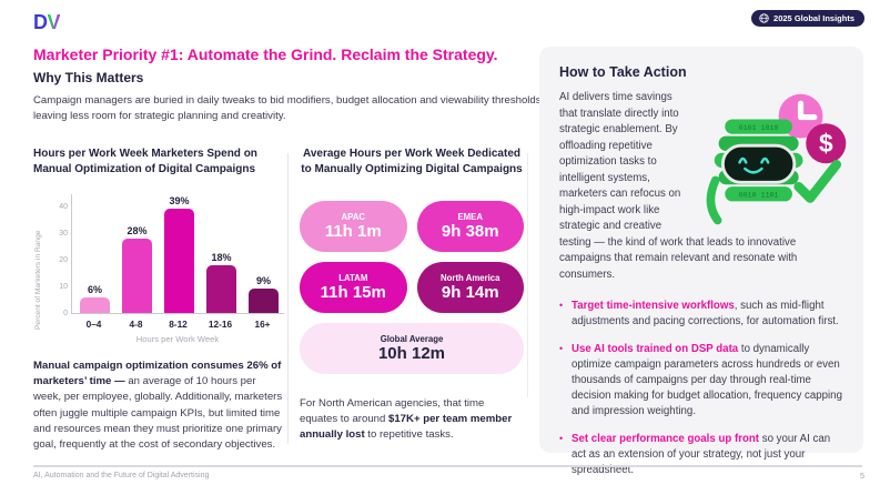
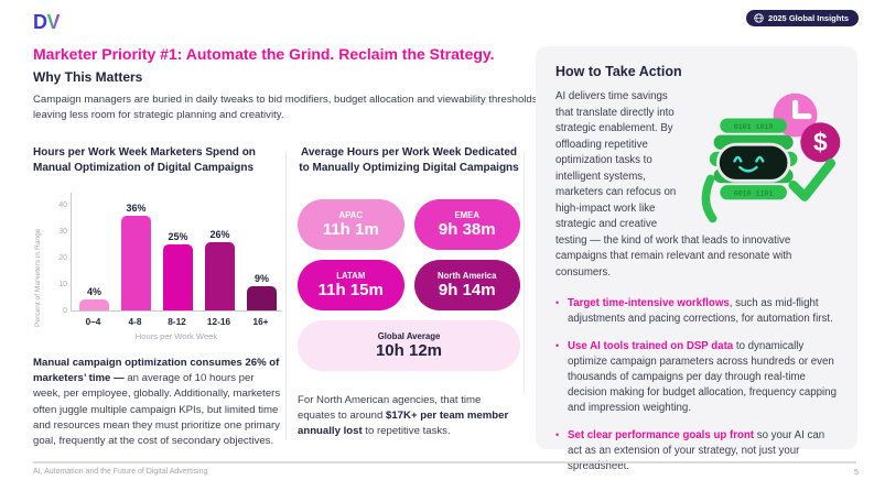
0–4: 6% -> 4%
4-8: 28% -> 36%
8-12: 39% -> 25%
12-16: 18% -> 26%
